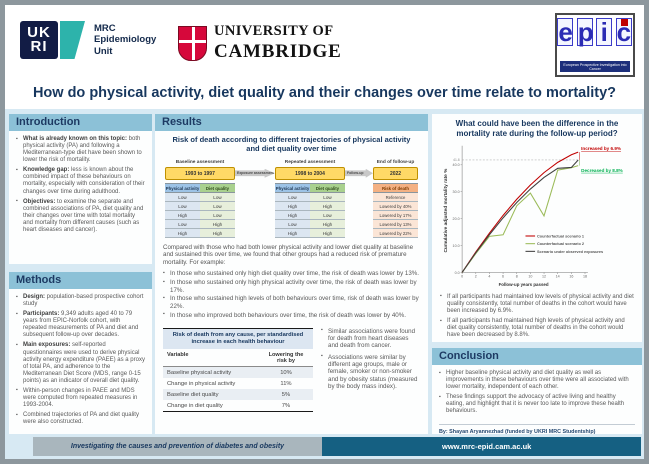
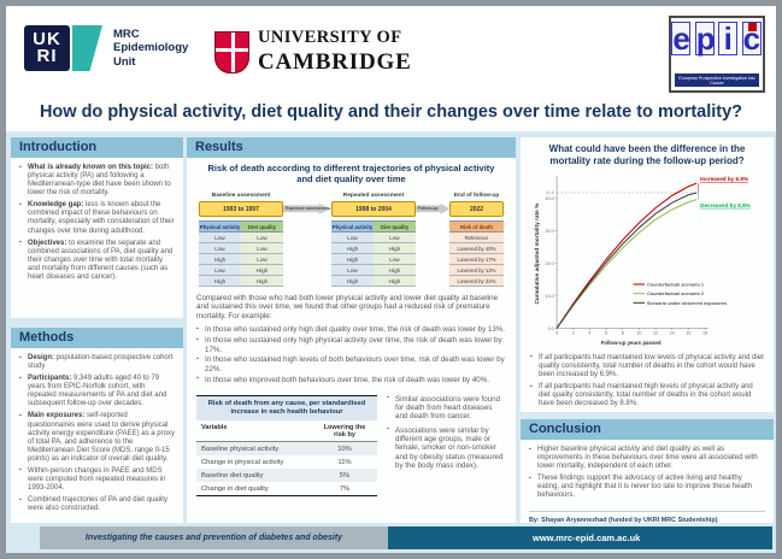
Counterfactual scenario 2/6: 14 -> 19
Counterfactual scenario 2/12: 21 -> 34
Counterfactual scenario 2/14: 38 -> 37
Scenario under observed exposures/16: 39 -> 41
